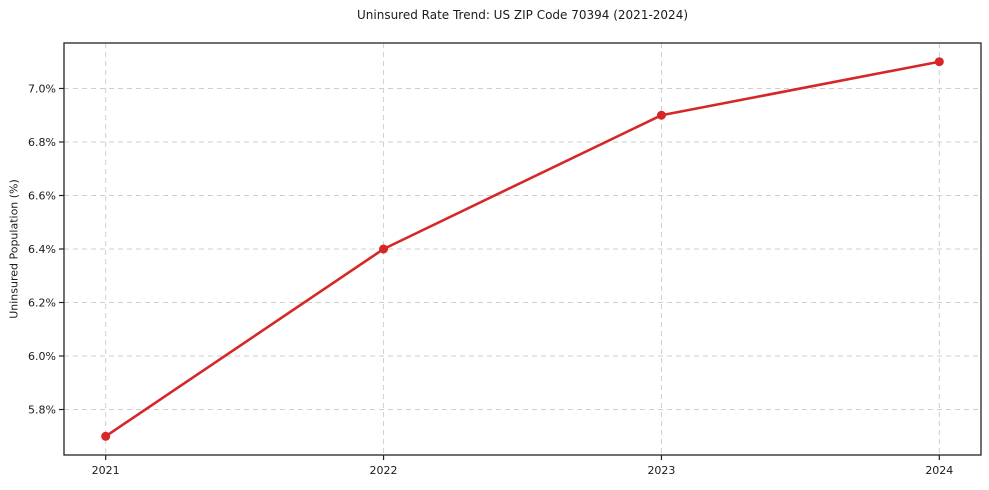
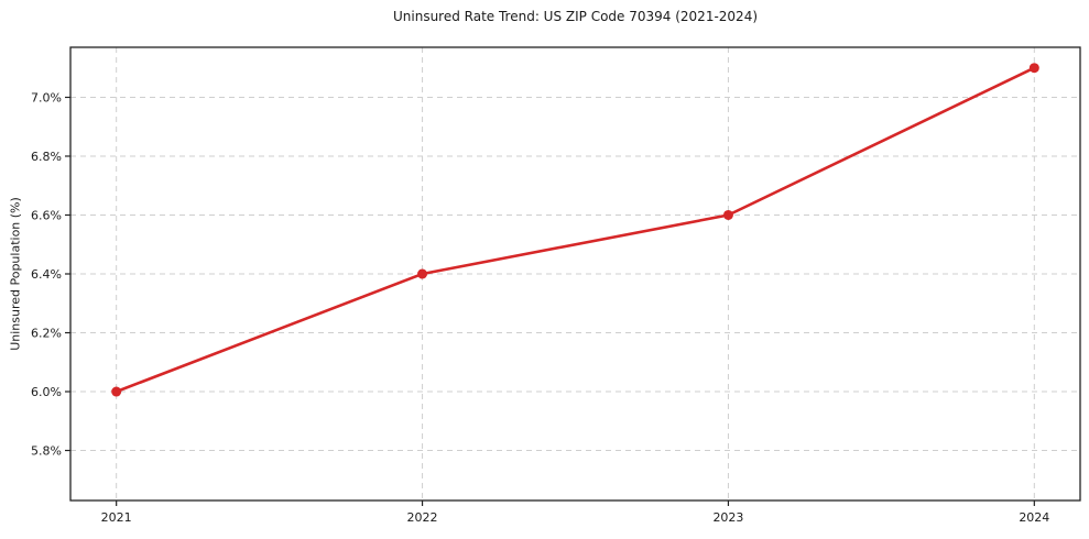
2021: 5.7% -> 6.0%
2023: 6.9% -> 6.6%
